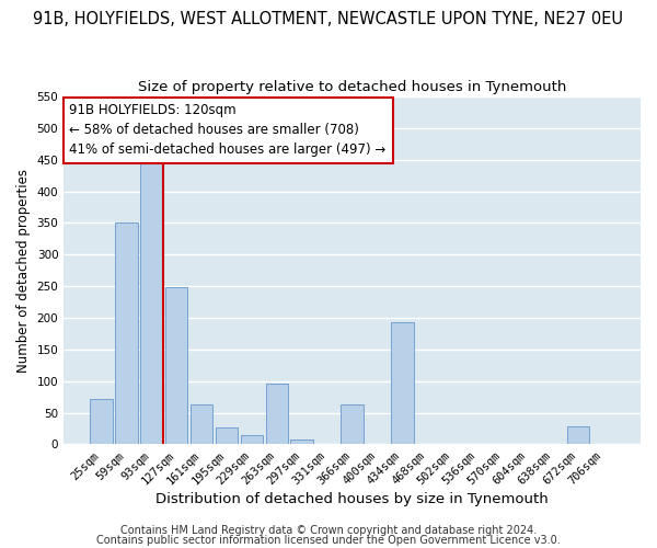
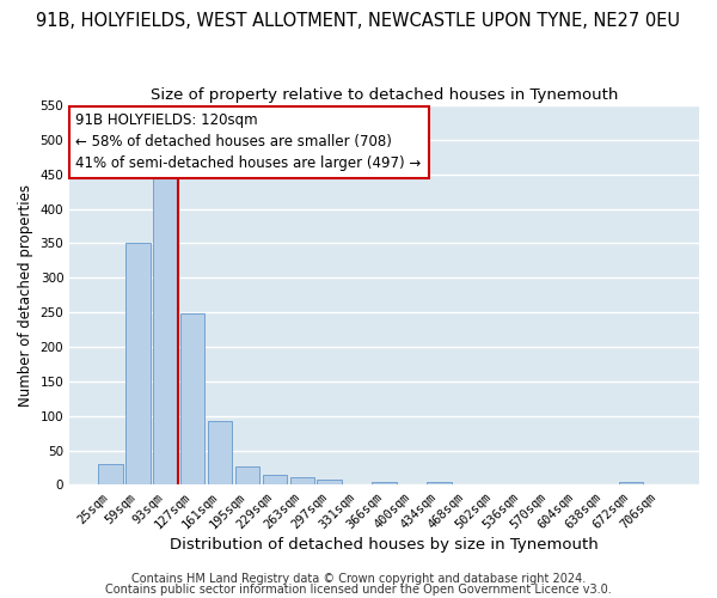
25sqm: 72 -> 30
161sqm: 64 -> 93
263sqm: 96 -> 12
366sqm: 64 -> 5
434sqm: 194 -> 5
672sqm: 28 -> 5
